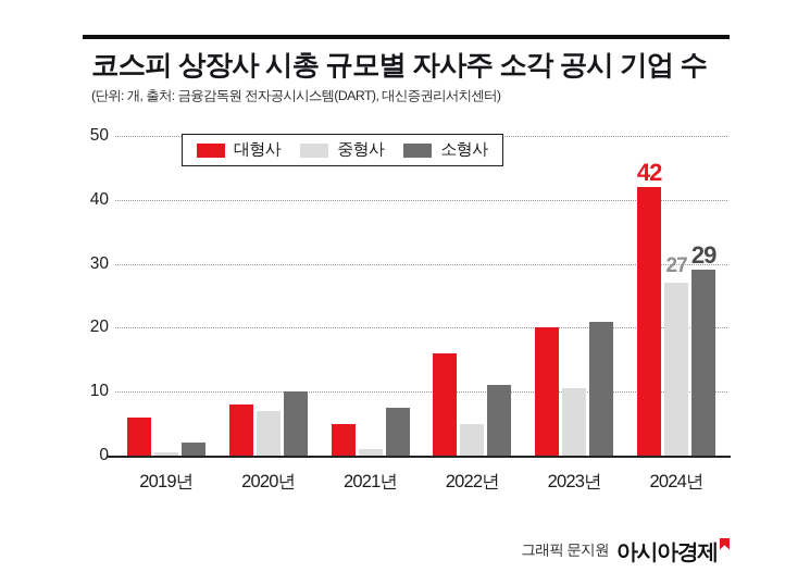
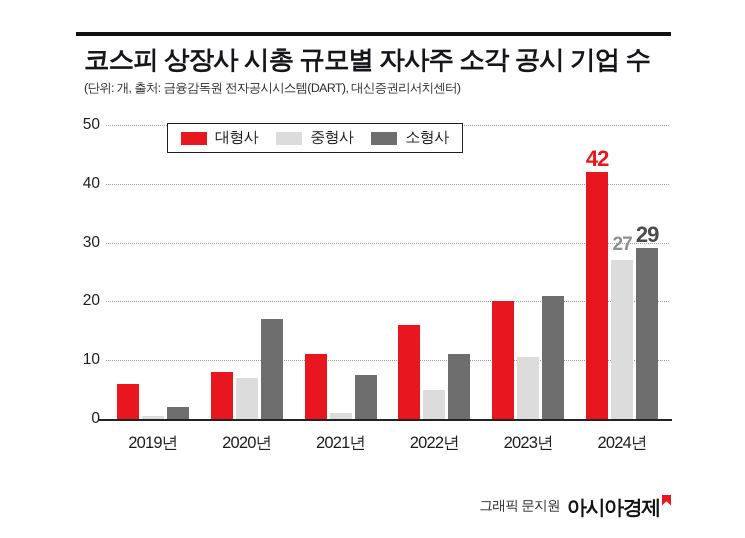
소형사/2020년: 10 -> 17
대형사/2021년: 5 -> 11
